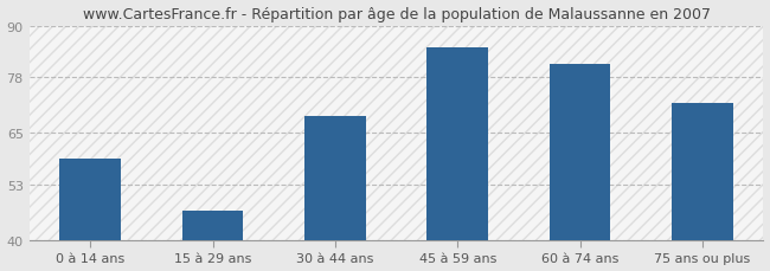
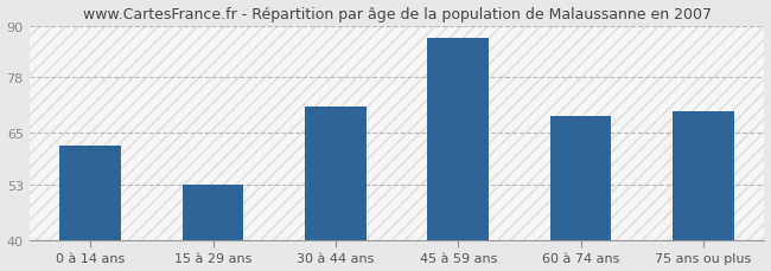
0 à 14 ans: 59 -> 62
15 à 29 ans: 47 -> 53
30 à 44 ans: 69 -> 71
45 à 59 ans: 85 -> 87
60 à 74 ans: 81 -> 69
75 ans ou plus: 72 -> 70
